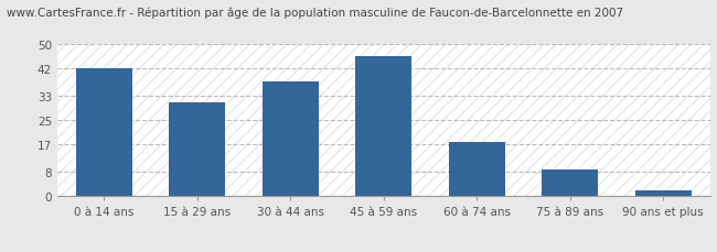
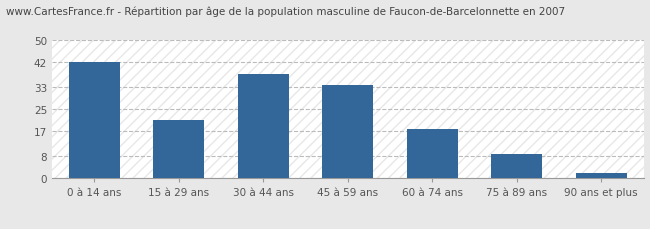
15 à 29 ans: 31 -> 21
45 à 59 ans: 46 -> 34
